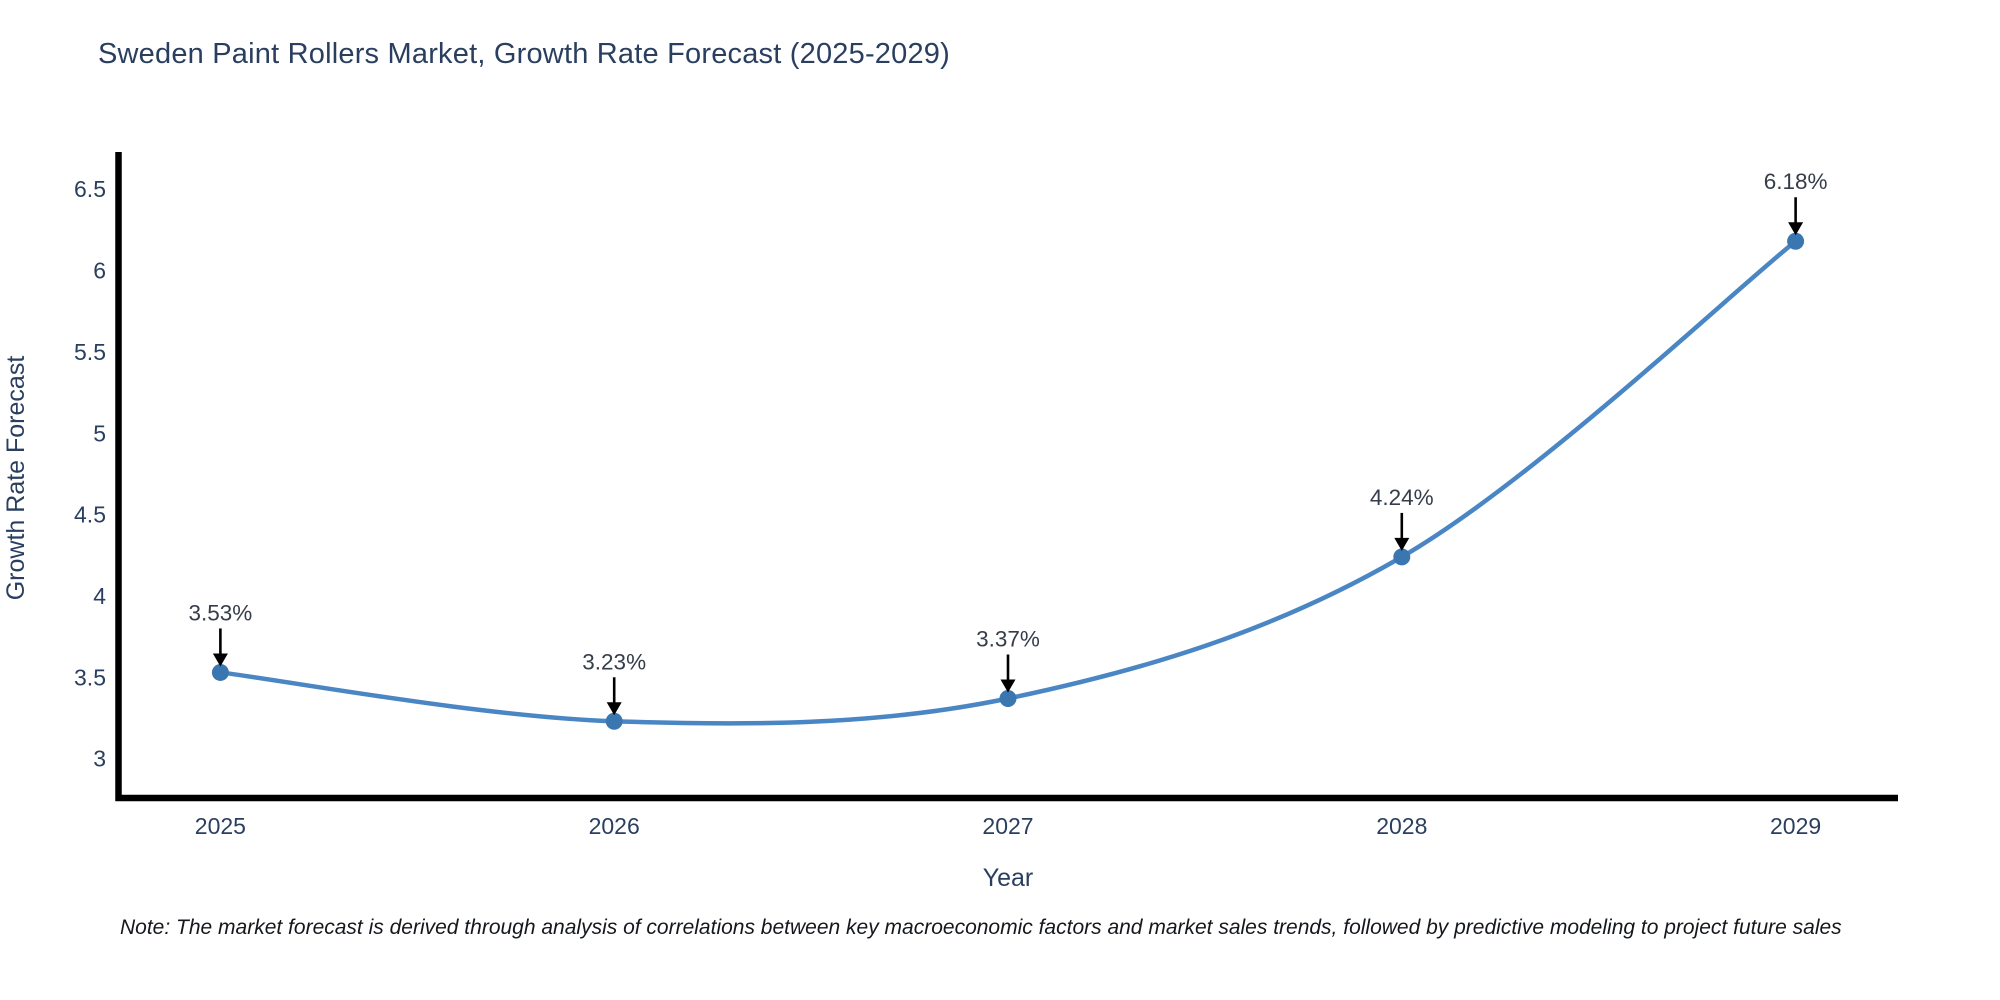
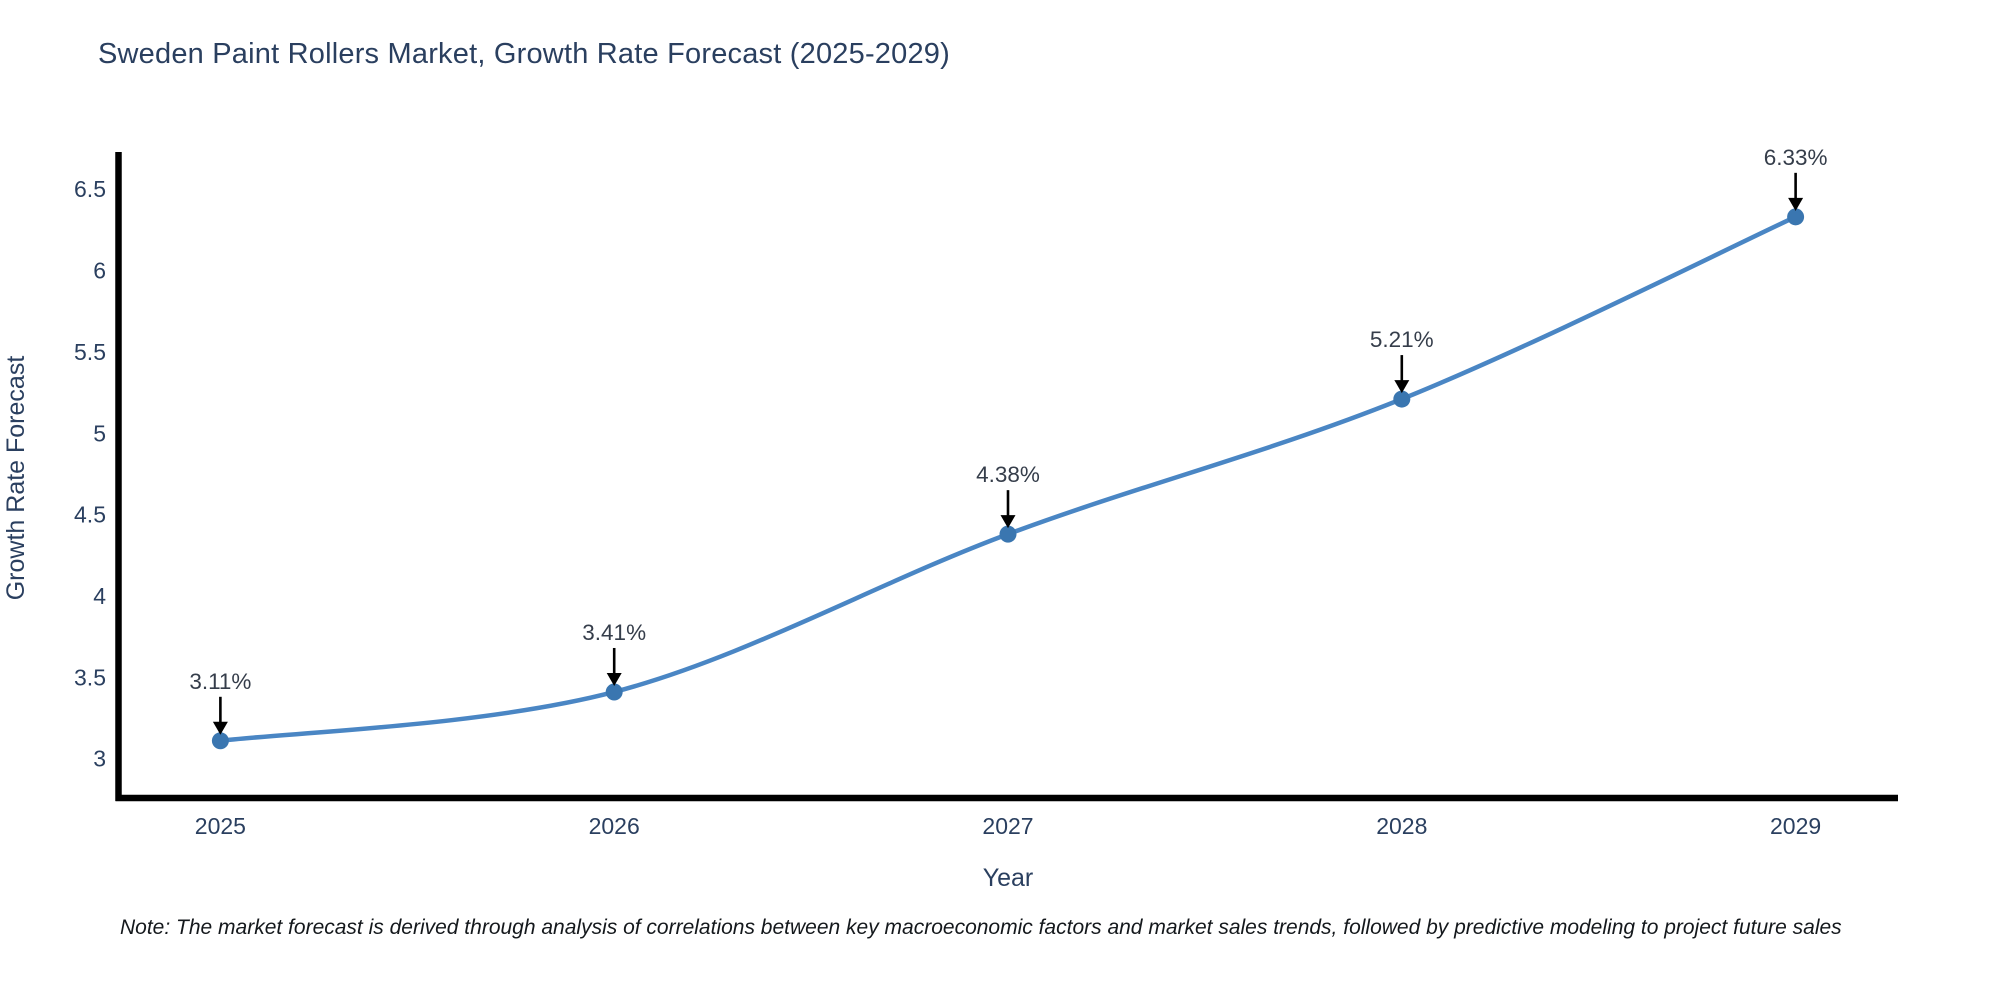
2025: 3.53% -> 3.11%
2026: 3.23% -> 3.41%
2027: 3.37% -> 4.38%
2028: 4.24% -> 5.21%
2029: 6.18% -> 6.33%
